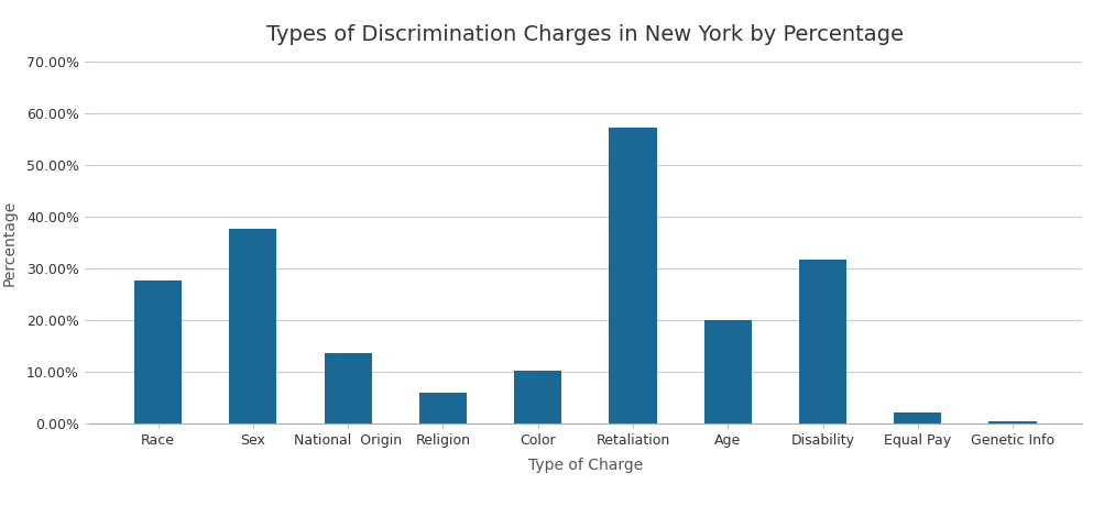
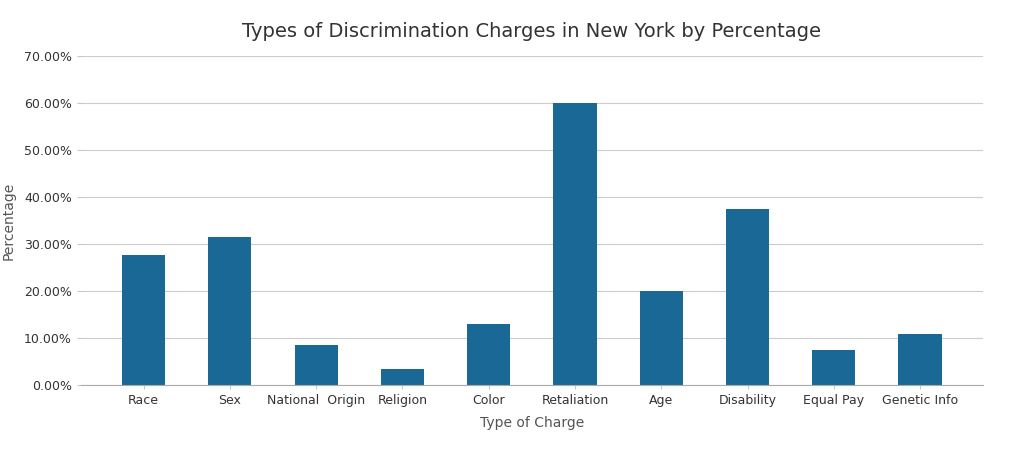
Sex: 37.8% -> 31.5%
National Origin: 13.7% -> 8.5%
Religion: 6.0% -> 3.5%
Color: 10.3% -> 13.0%
Retaliation: 57.4% -> 60.0%
Disability: 31.7% -> 37.5%
Equal Pay: 2.2% -> 7.5%
Genetic Info: 0.5% -> 11.0%
